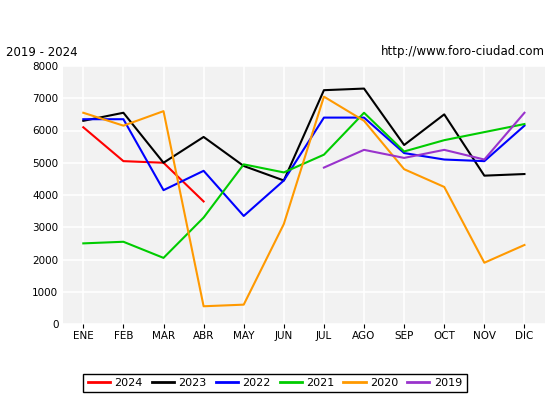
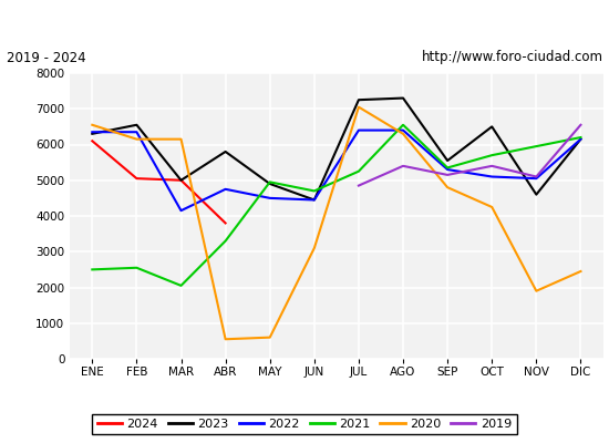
2020/MAR: 6600 -> 6150
2022/MAY: 3350 -> 4500
2023/DIC: 4650 -> 6150
